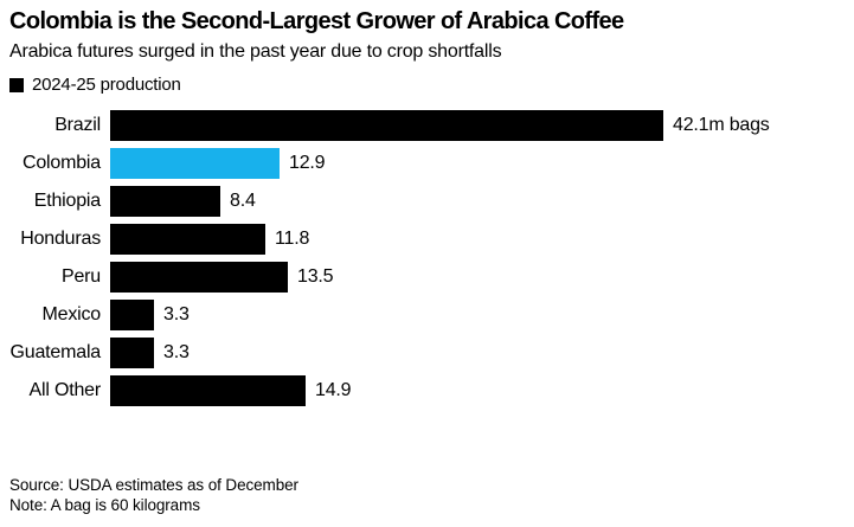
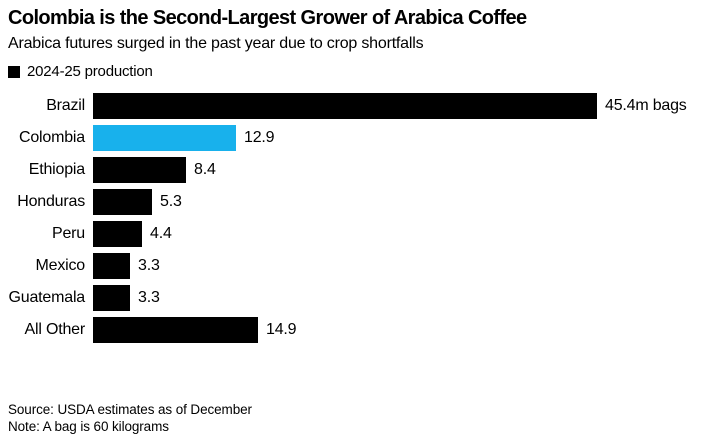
Brazil: 42.1m -> 45.4m
Honduras: 11.8 -> 5.3
Peru: 13.5 -> 4.4
